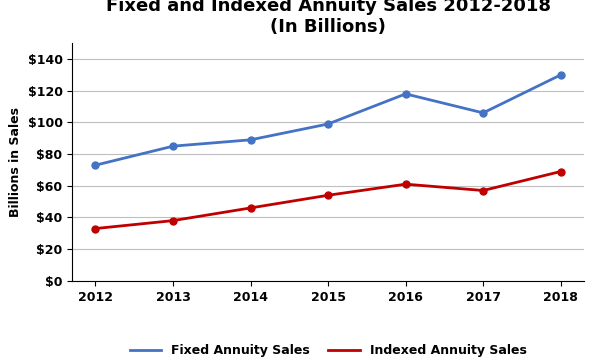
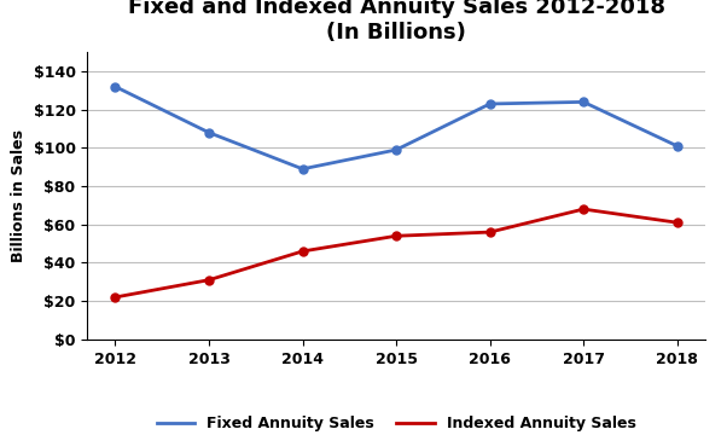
Fixed Annuity Sales/2012: $73 -> $132
Indexed Annuity Sales/2012: $33 -> $22
Fixed Annuity Sales/2013: $85 -> $108
Indexed Annuity Sales/2013: $38 -> $31
Fixed Annuity Sales/2016: $118 -> $123
Indexed Annuity Sales/2016: $61 -> $56
Fixed Annuity Sales/2017: $106 -> $124
Indexed Annuity Sales/2017: $57 -> $68
Fixed Annuity Sales/2018: $130 -> $101
Indexed Annuity Sales/2018: $69 -> $61
